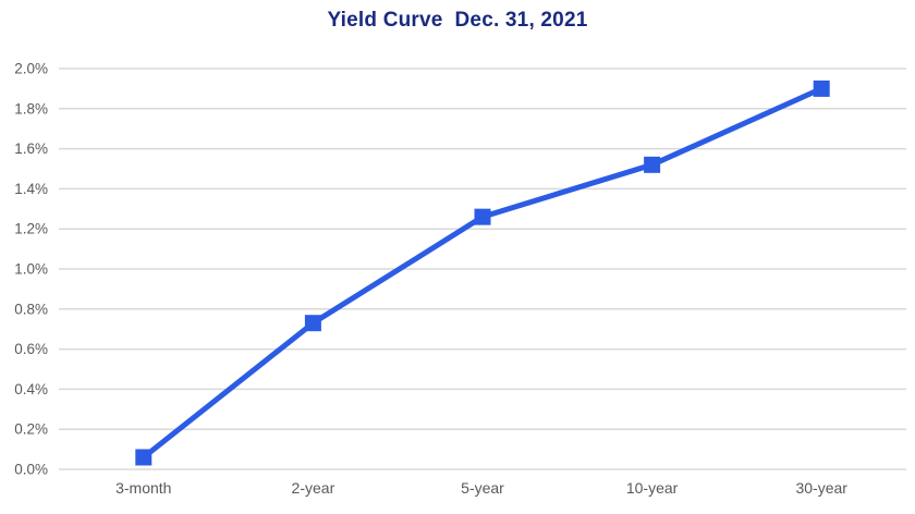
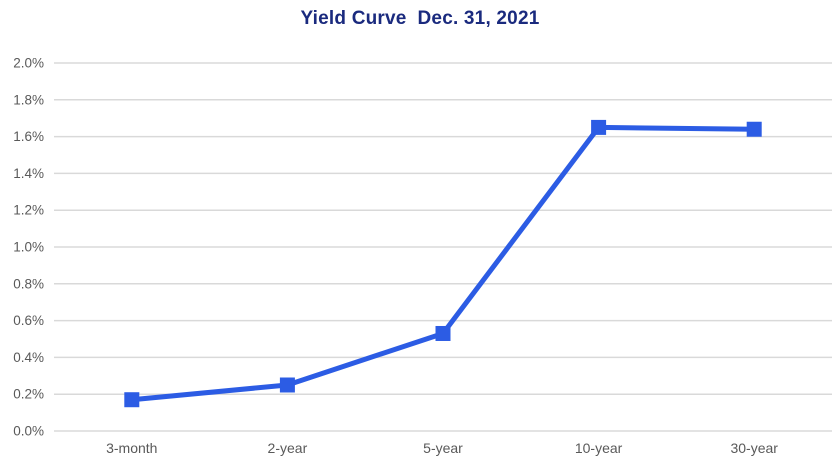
3-month: 0.06% -> 0.17%
2-year: 0.73% -> 0.25%
5-year: 1.26% -> 0.53%
10-year: 1.52% -> 1.65%
30-year: 1.90% -> 1.64%
